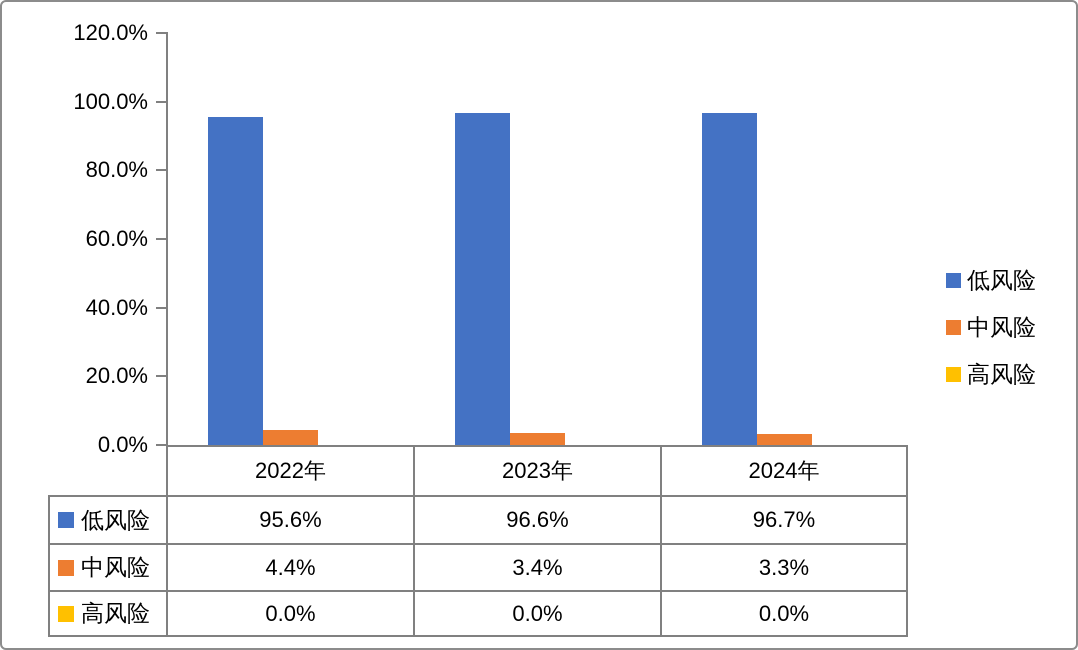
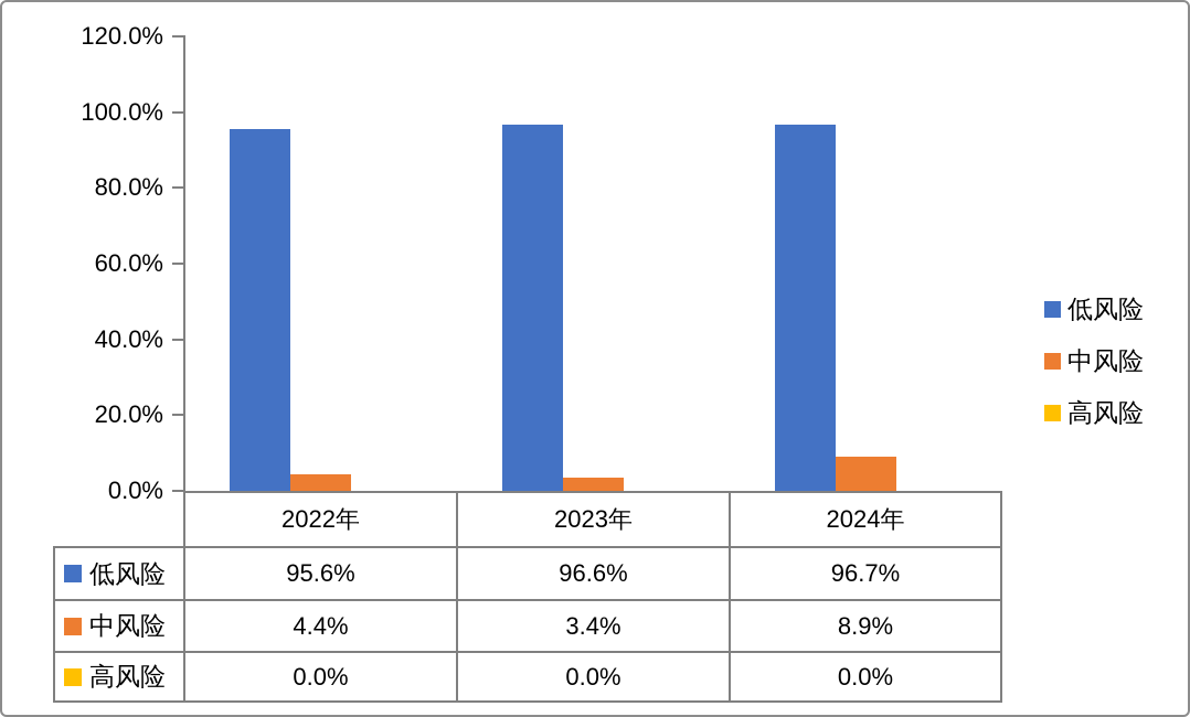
中风险/2024年: 3.3% -> 8.9%
